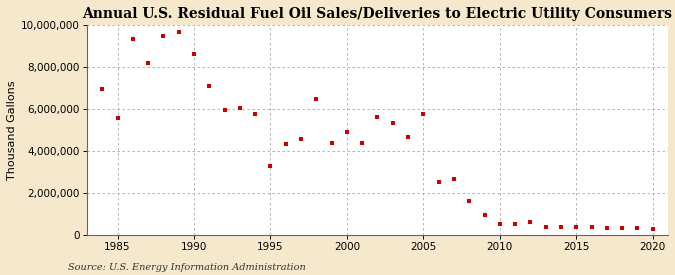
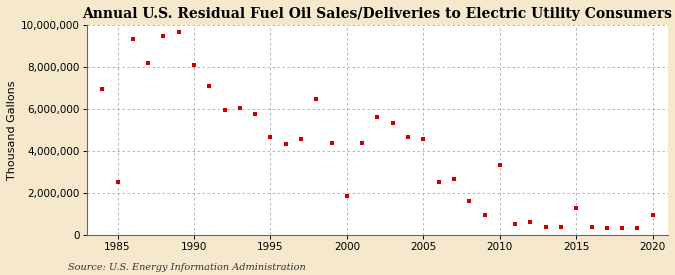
1985: 5,550,000 -> 2,500,000
1990: 8,600,000 -> 8,100,000
1995: 3,250,000 -> 4,650,000
2000: 4,900,000 -> 1,850,000
2005: 5,750,000 -> 4,550,000
2010: 500,000 -> 3,300,000
2015: 350,000 -> 1,250,000
2020: 250,000 -> 950,000
